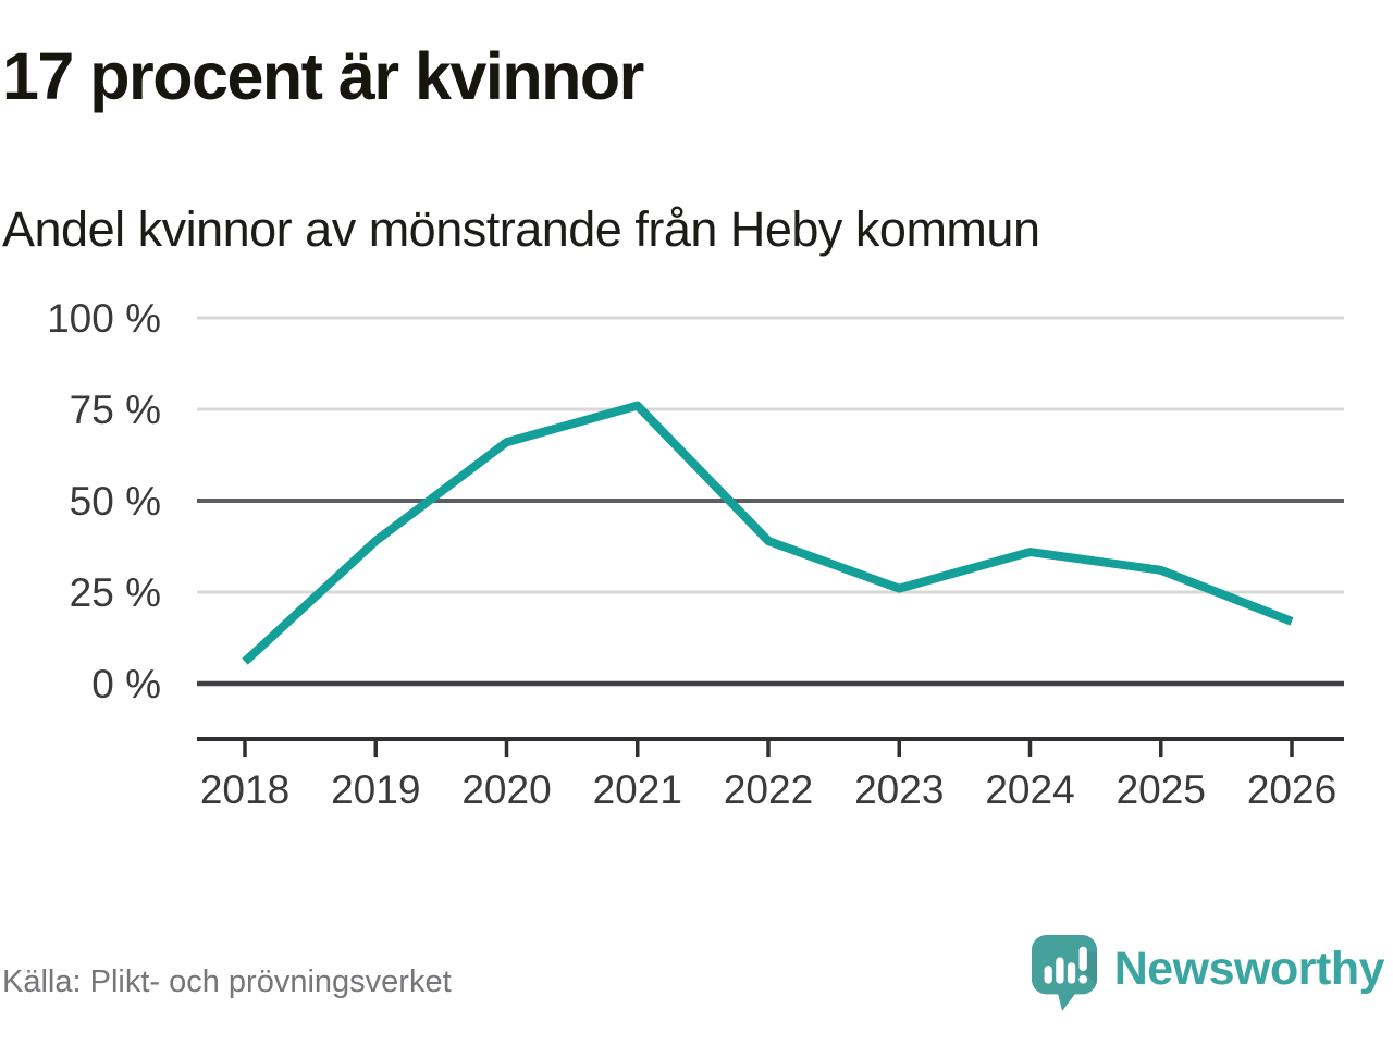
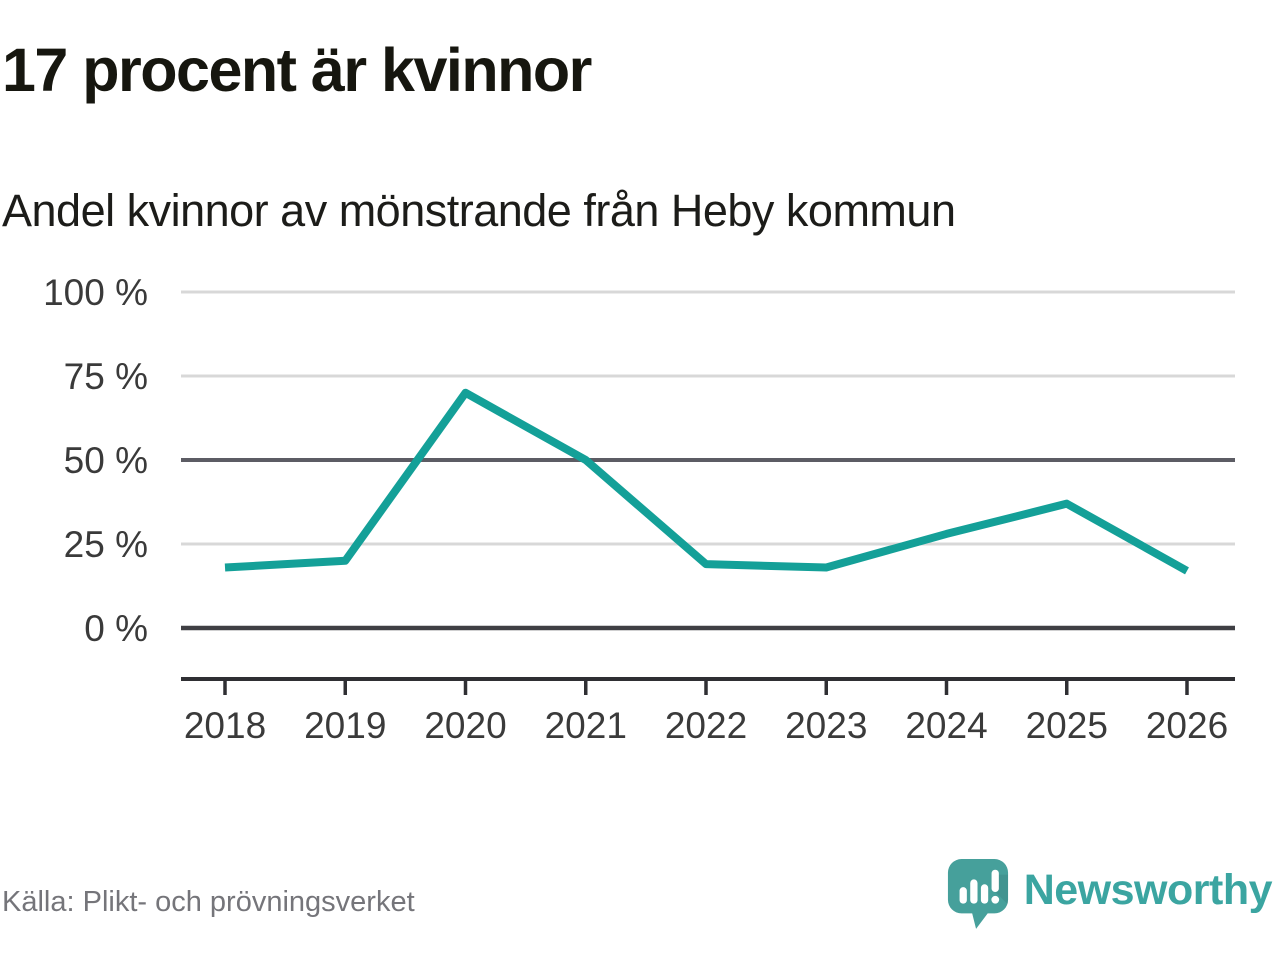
2018: 6% -> 18%
2019: 39% -> 20%
2020: 66% -> 70%
2021: 76% -> 50%
2022: 39% -> 19%
2023: 26% -> 18%
2024: 36% -> 28%
2025: 31% -> 37%
